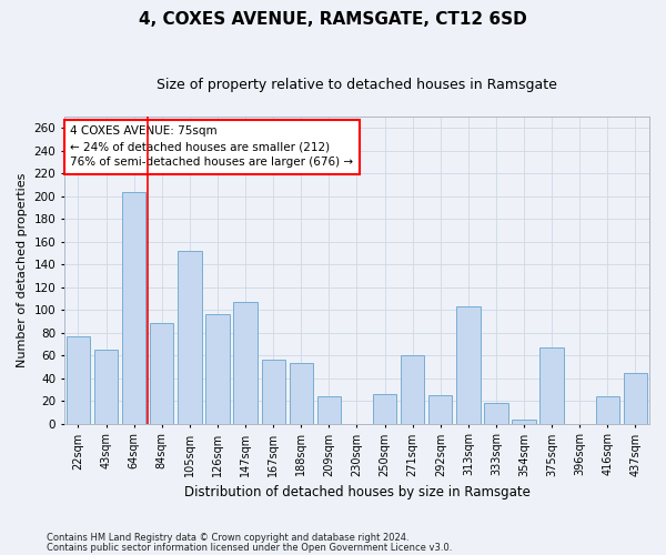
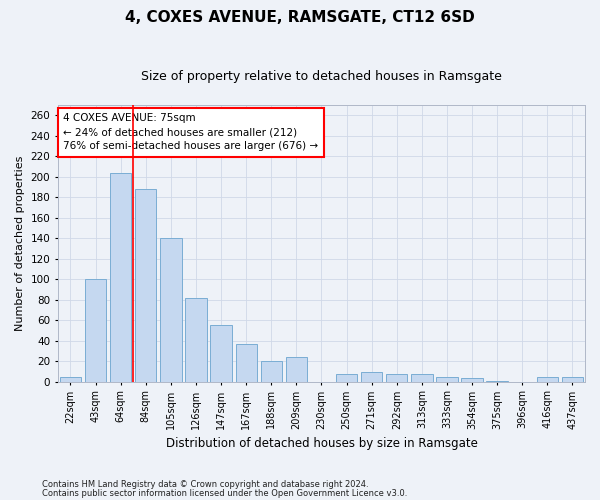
22sqm: 77 -> 5
43sqm: 65 -> 100
84sqm: 88 -> 188
105sqm: 152 -> 140
126sqm: 96 -> 82
147sqm: 107 -> 55
167sqm: 56 -> 37
188sqm: 53 -> 20
250sqm: 26 -> 7
271sqm: 60 -> 9
292sqm: 25 -> 7
313sqm: 103 -> 7
333sqm: 18 -> 5
375sqm: 67 -> 1
416sqm: 24 -> 5
437sqm: 45 -> 5
